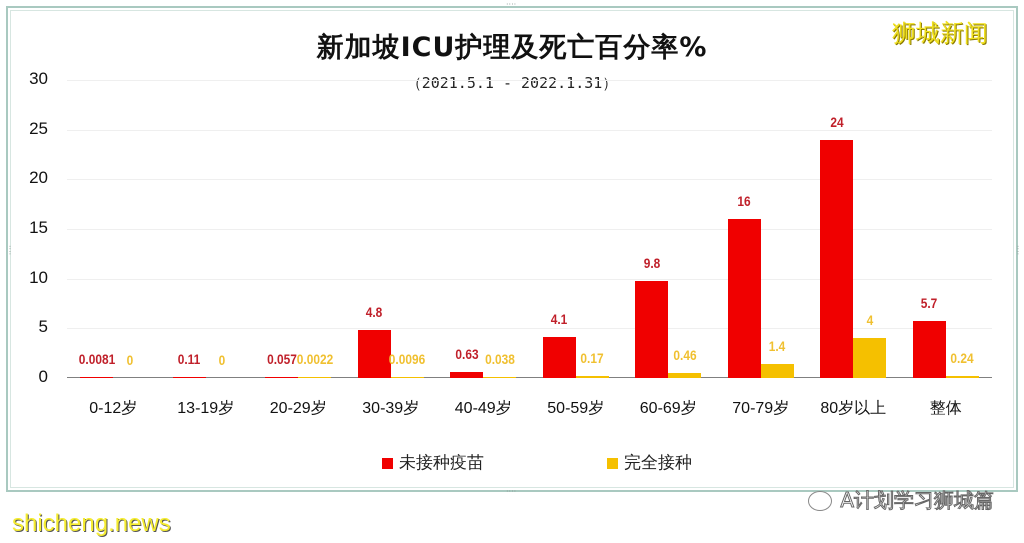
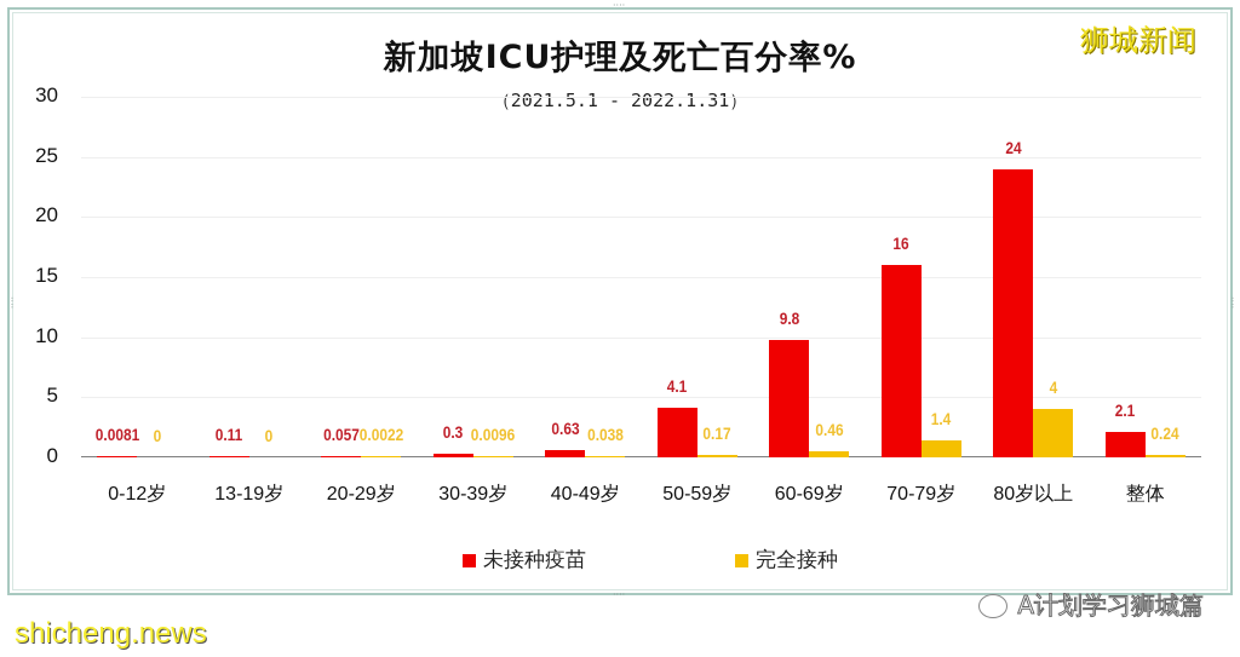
未接种疫苗/30-39岁: 4.8 -> 0.3
未接种疫苗/整体: 5.7 -> 2.1
